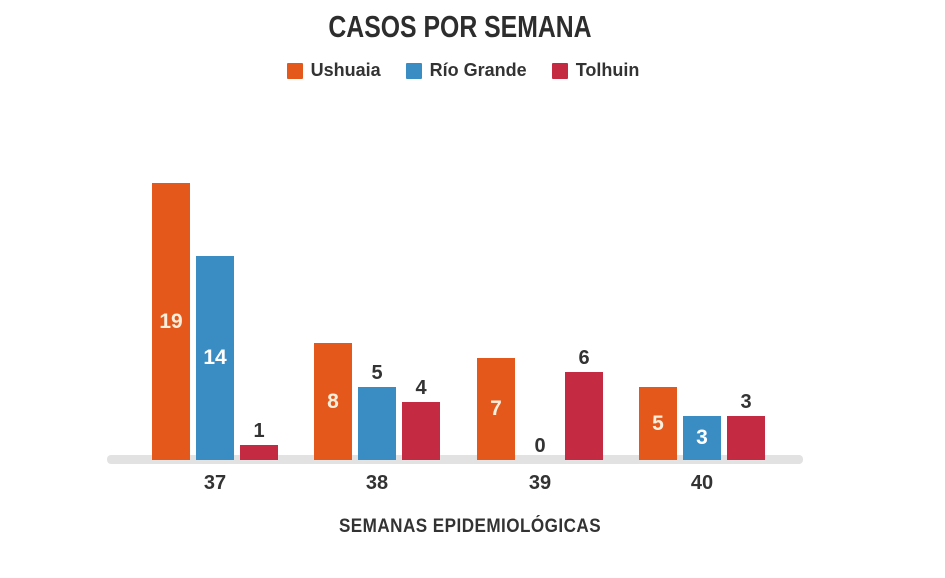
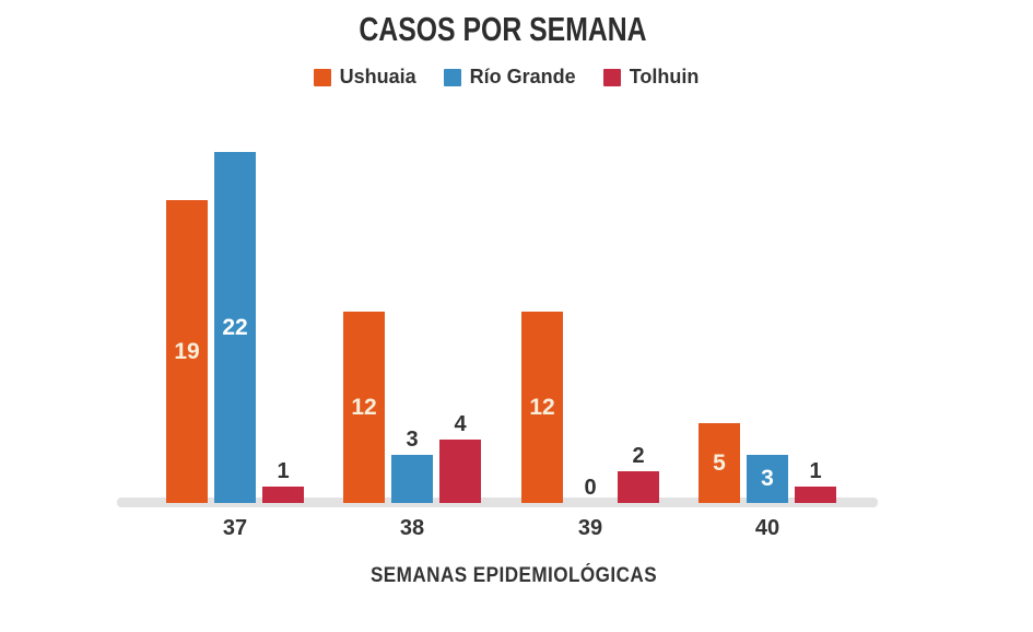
Río Grande/37: 14 -> 22
Ushuaia/38: 8 -> 12
Río Grande/38: 5 -> 3
Ushuaia/39: 7 -> 12
Tolhuin/39: 6 -> 2
Tolhuin/40: 3 -> 1
